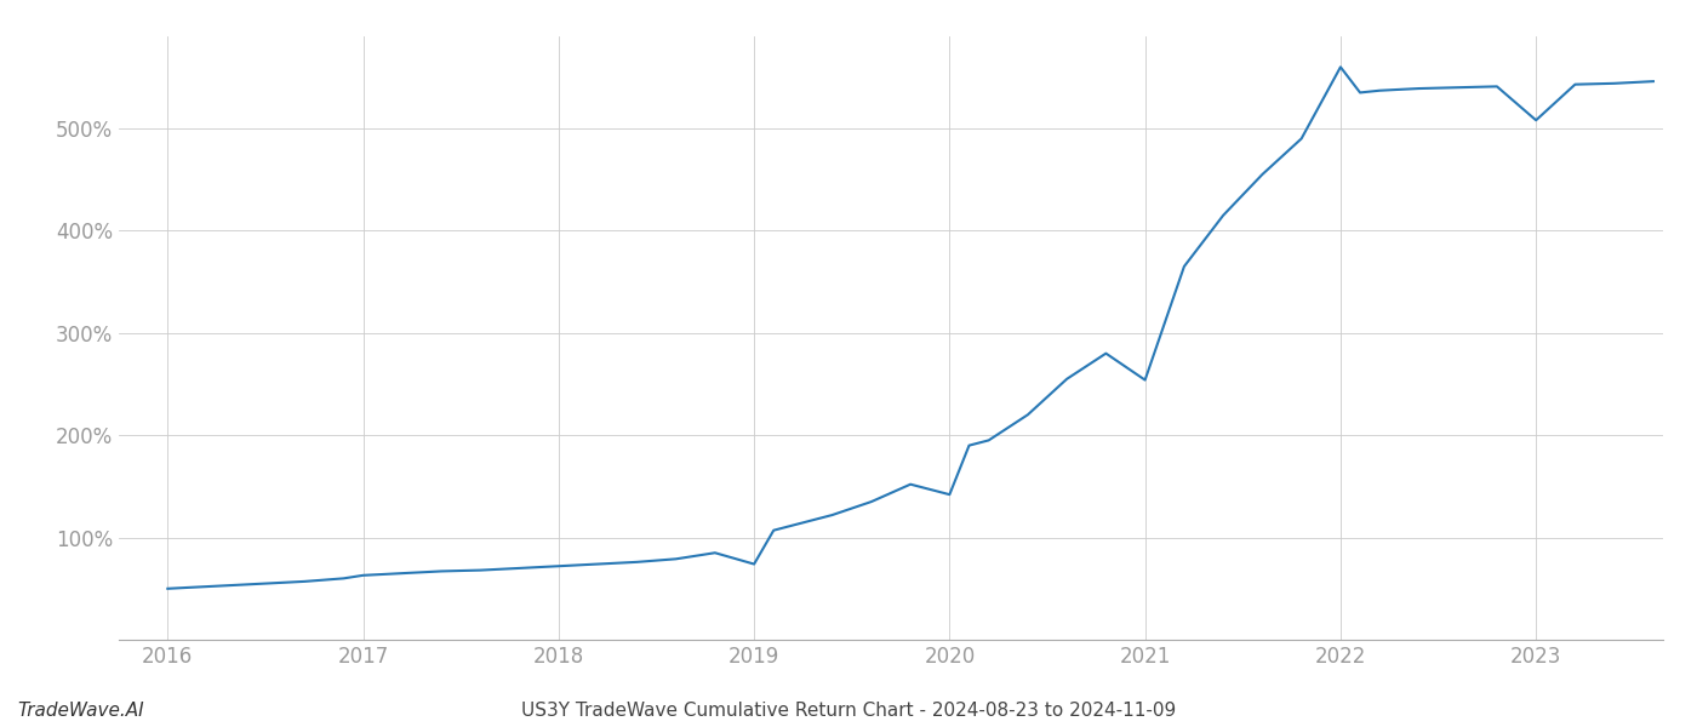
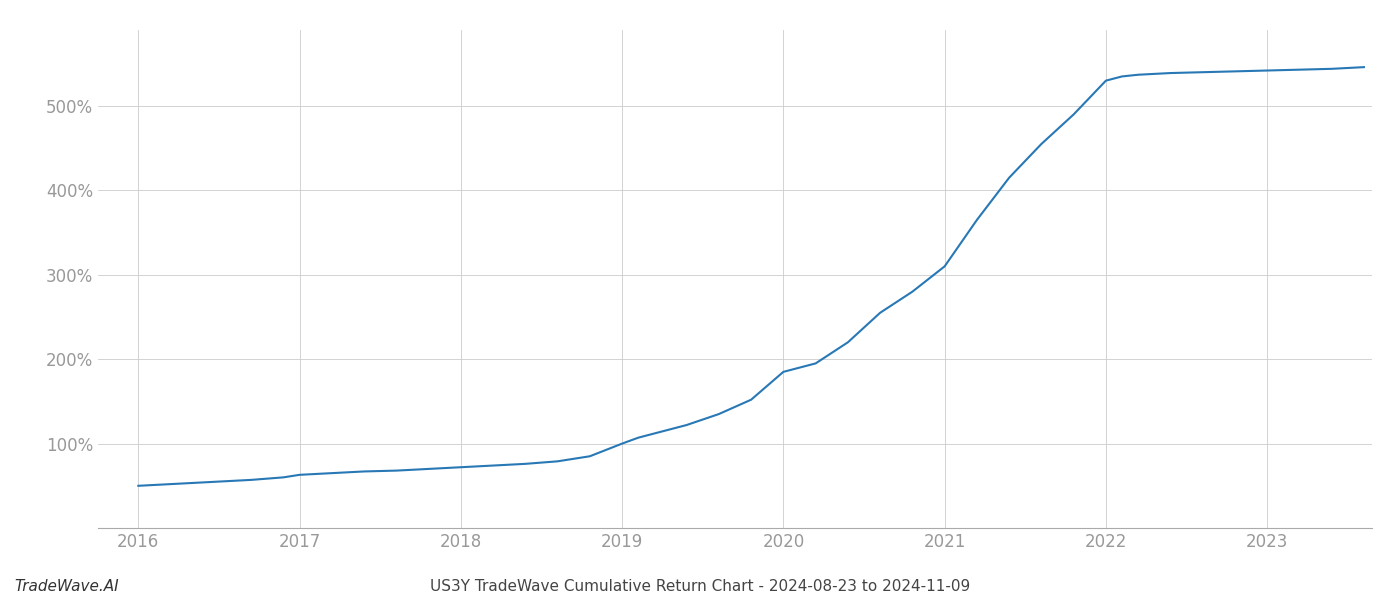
2019: 74% -> 100%
2020: 142% -> 185%
2021: 254% -> 310%
2022: 560% -> 530%
2023: 508% -> 542%
